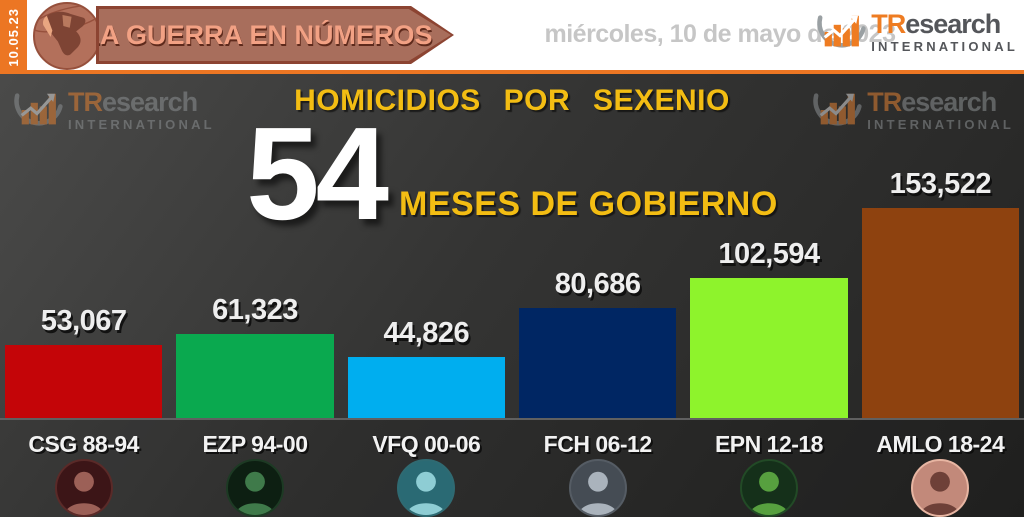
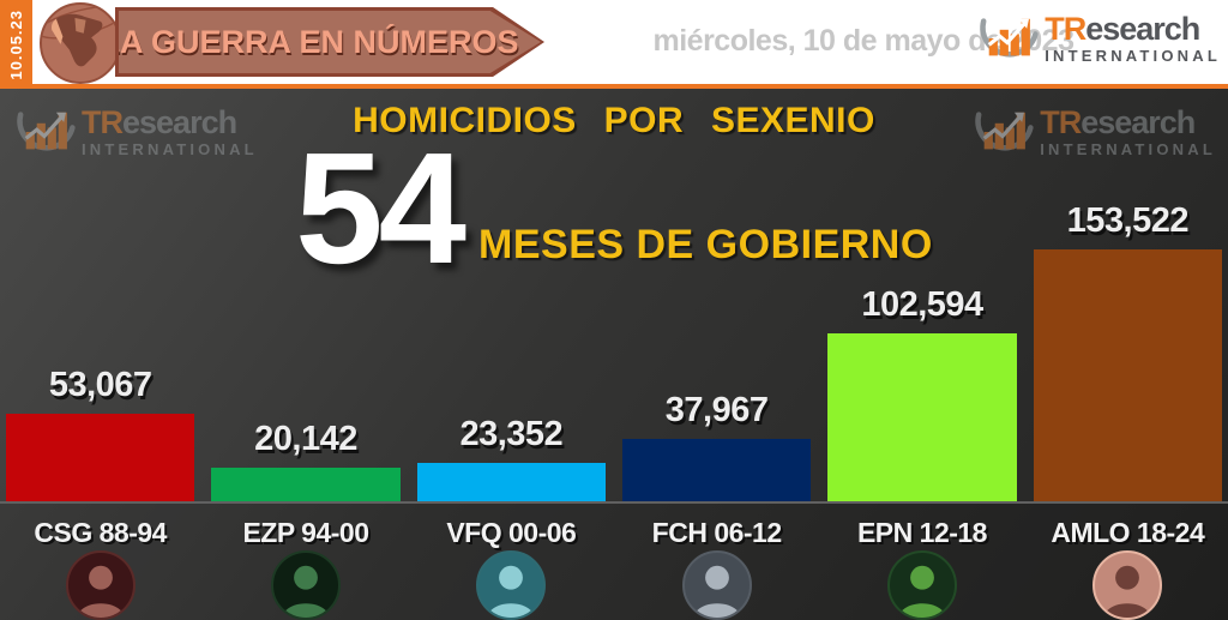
EZP 94-00: 61,323 -> 20,142
VFQ 00-06: 44,826 -> 23,352
FCH 06-12: 80,686 -> 37,967
